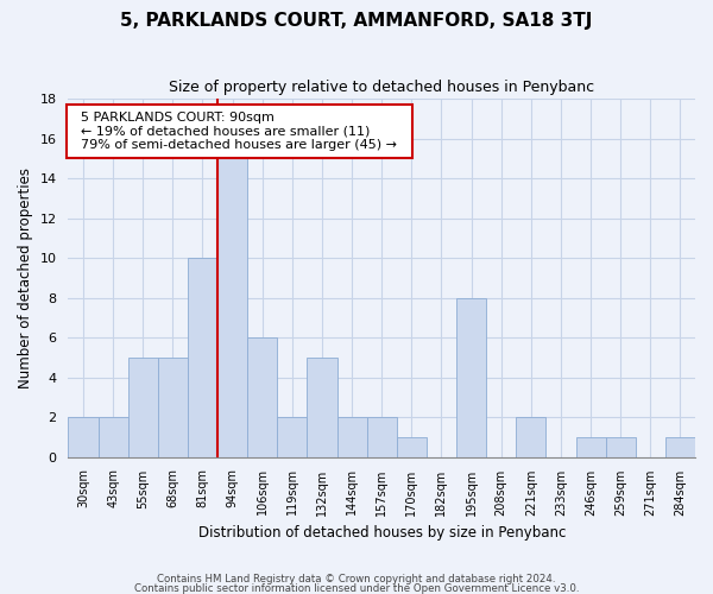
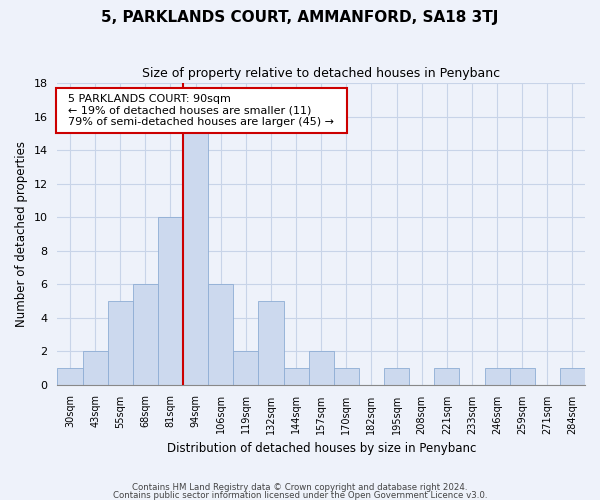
30sqm: 2 -> 1
68sqm: 5 -> 6
144sqm: 2 -> 1
195sqm: 8 -> 1
221sqm: 2 -> 1
